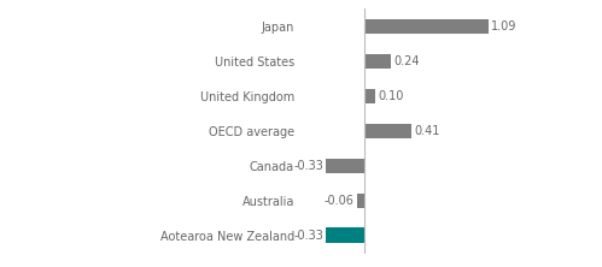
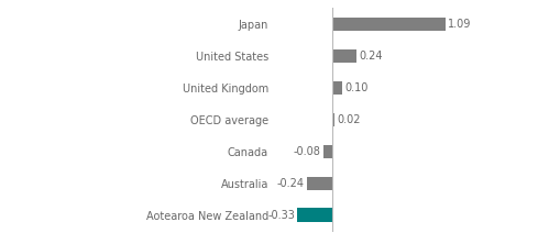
OECD average: 0.41 -> 0.02
Canada: -0.33 -> -0.08
Australia: -0.06 -> -0.24
